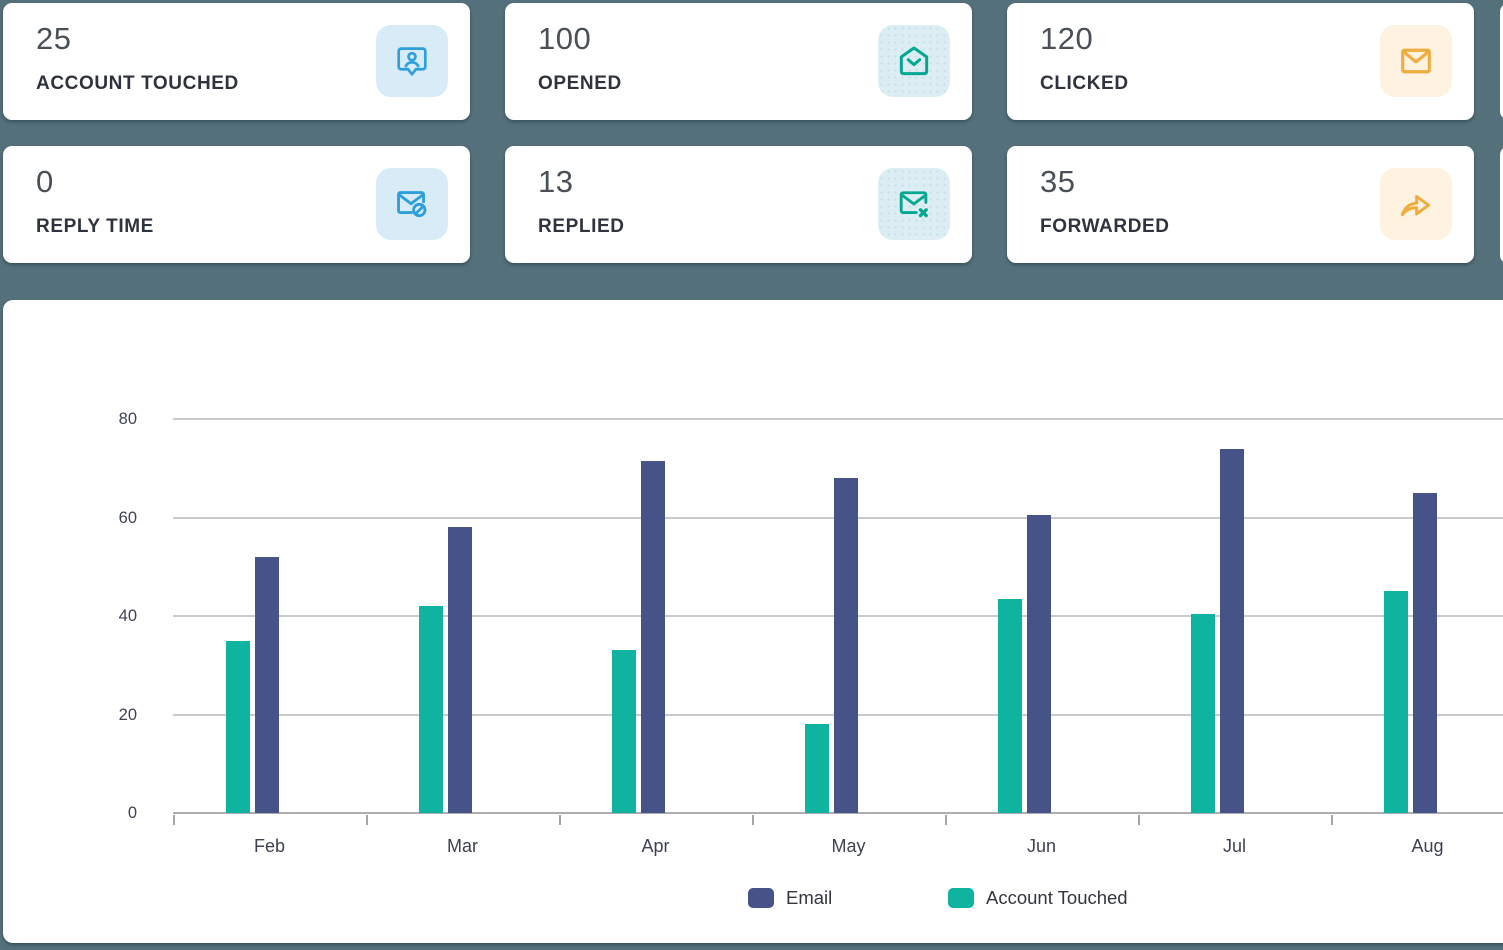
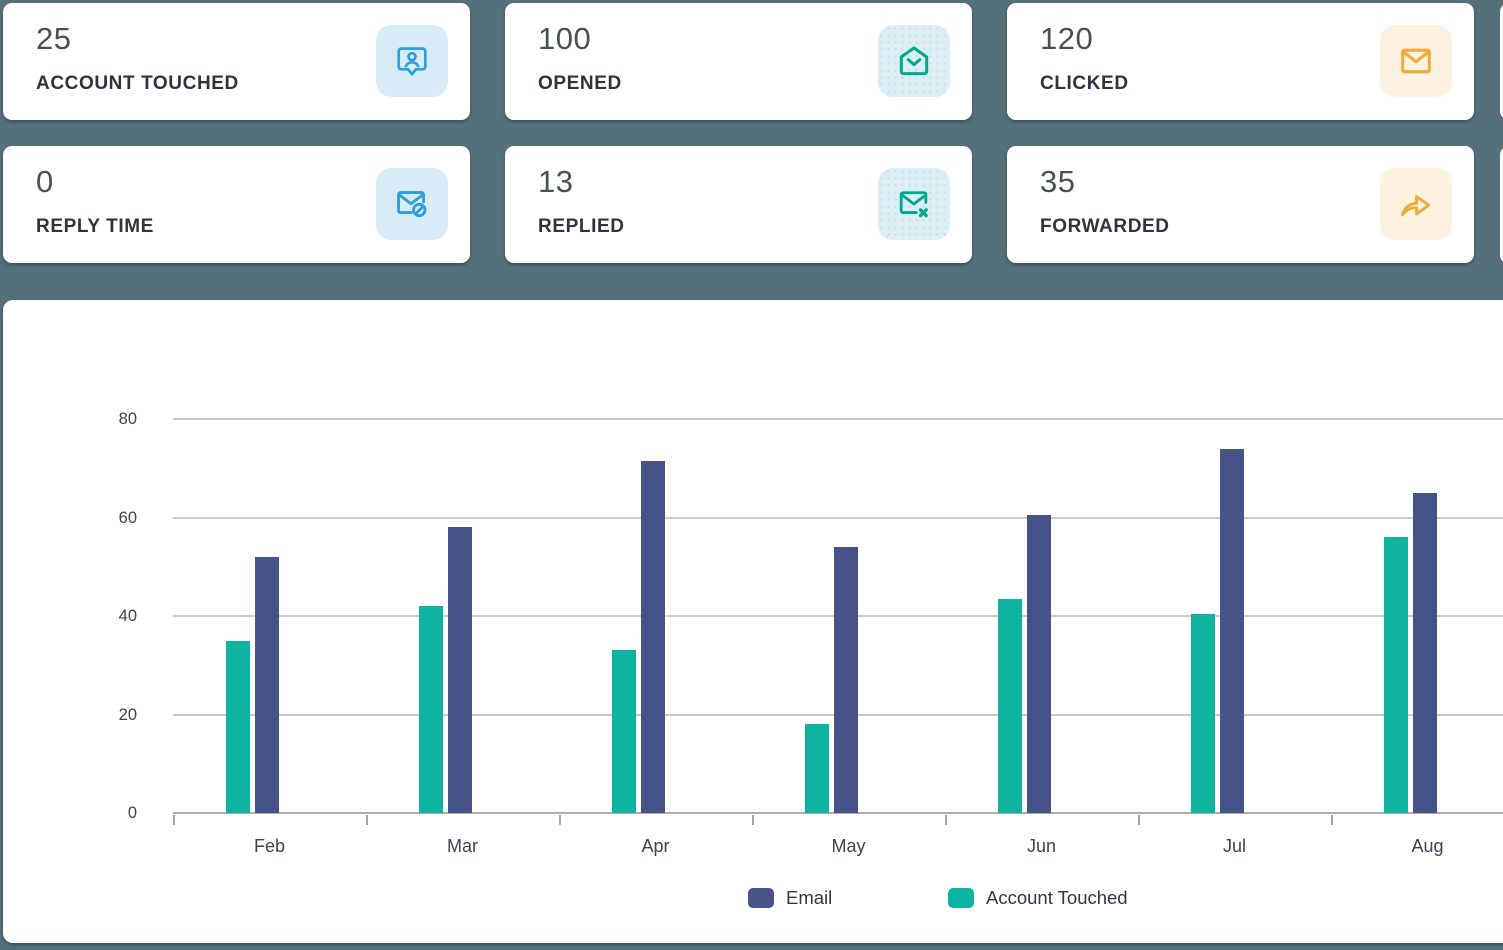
Email/May: 68 -> 54
Account Touched/Aug: 45 -> 56
